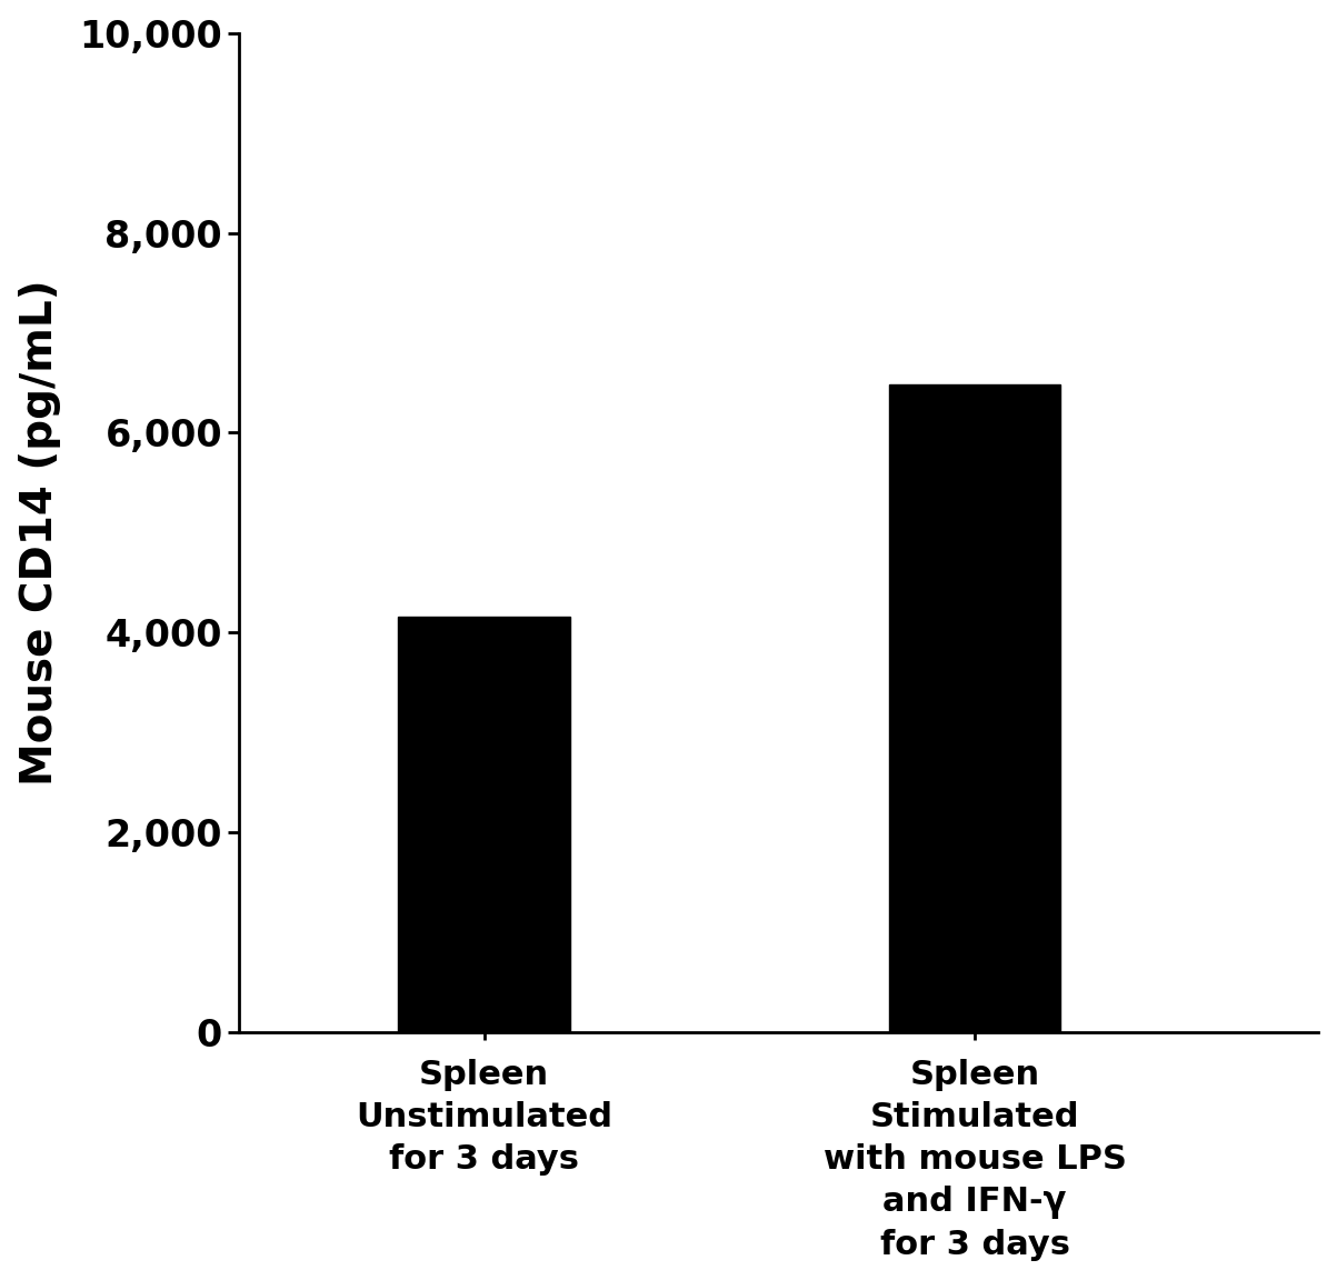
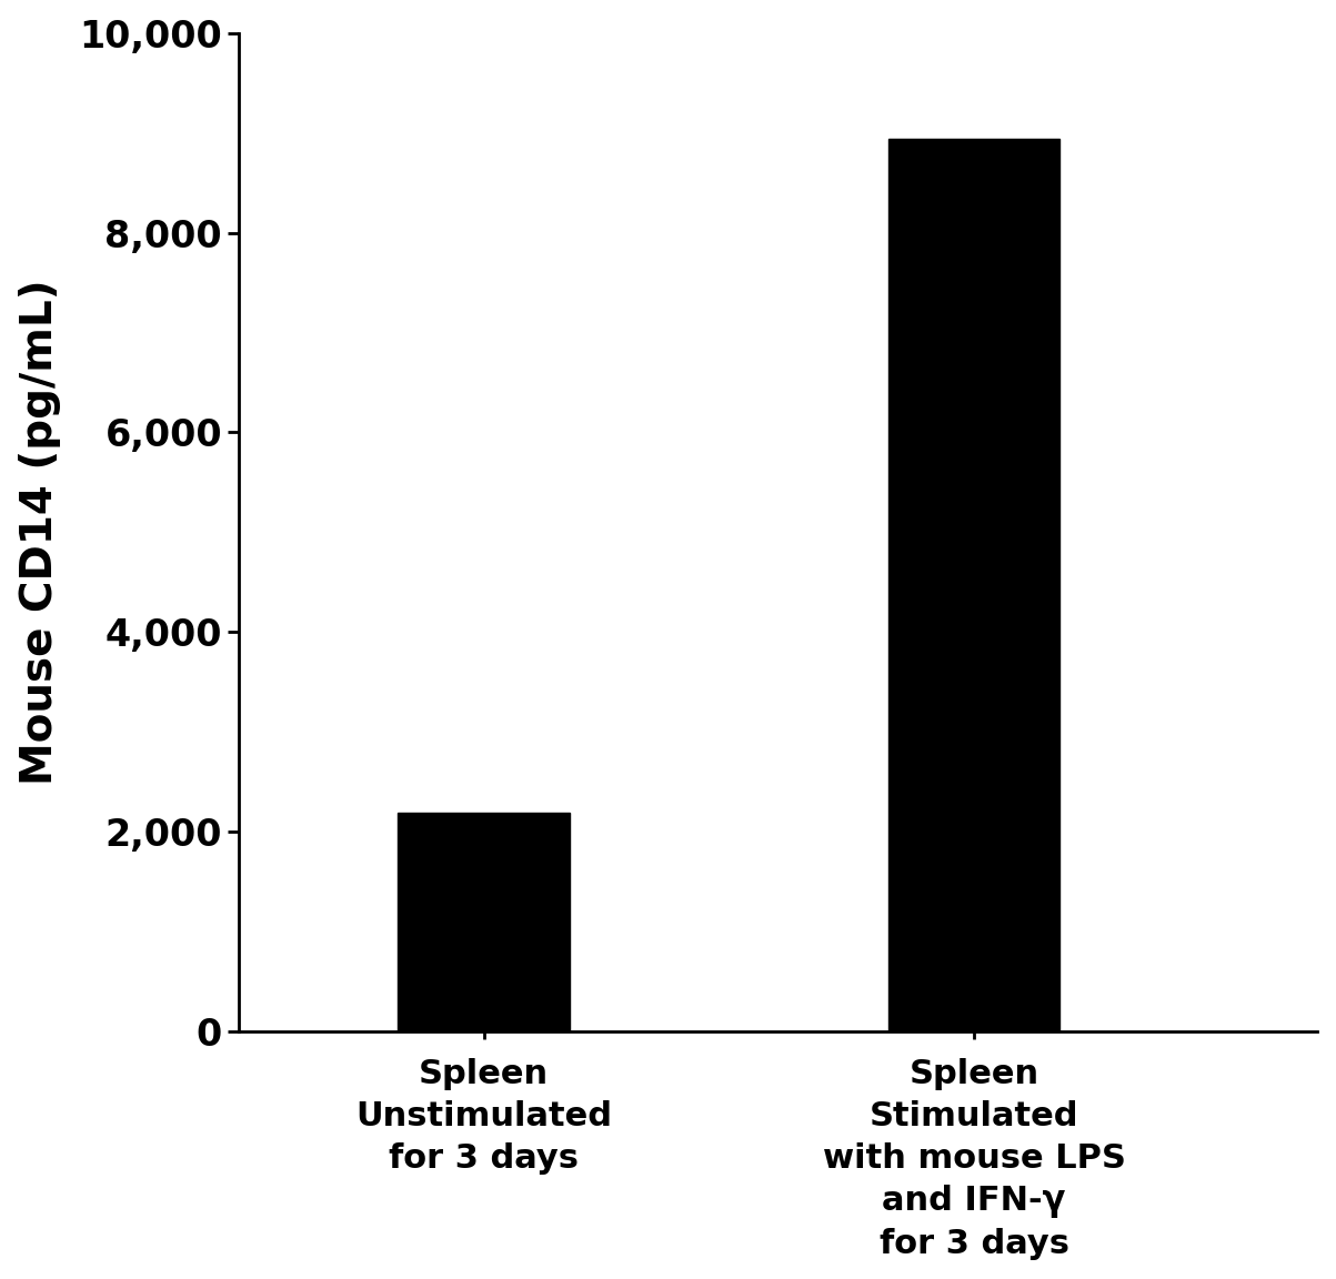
Spleen Unstimulated for 3 days: 4,160 -> 2,190
Spleen Stimulated with mouse LPS and IFN-γ for 3 days: 6,480 -> 8,940
